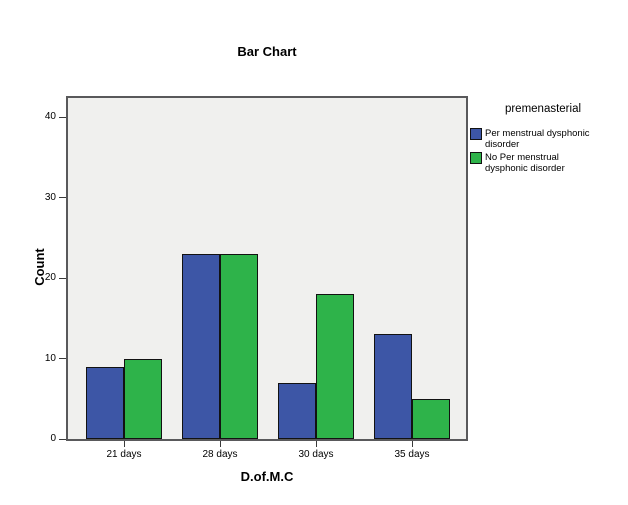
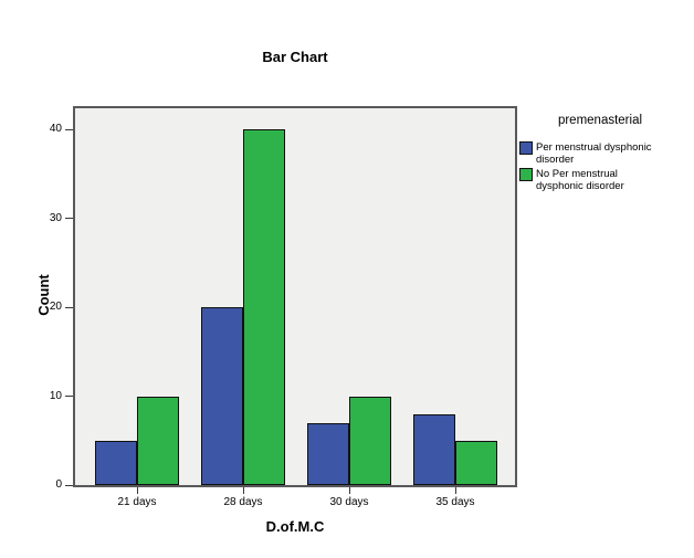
Per menstrual dysphonic disorder/21 days: 9 -> 5
Per menstrual dysphonic disorder/28 days: 23 -> 20
No Per menstrual dysphonic disorder/28 days: 23 -> 40
No Per menstrual dysphonic disorder/30 days: 18 -> 10
Per menstrual dysphonic disorder/35 days: 13 -> 8
